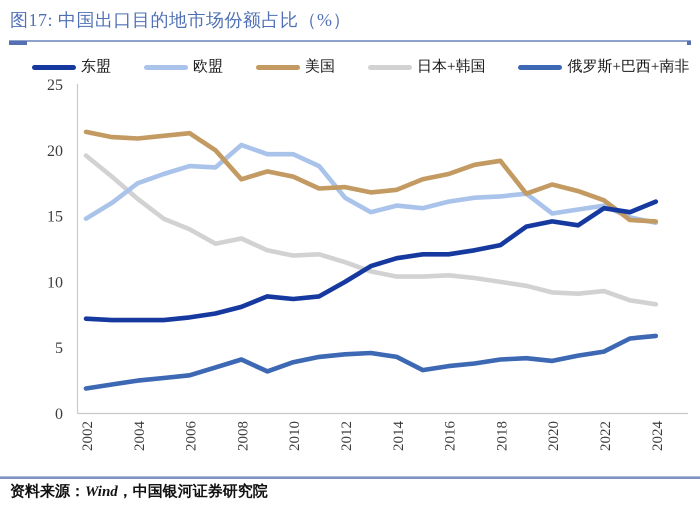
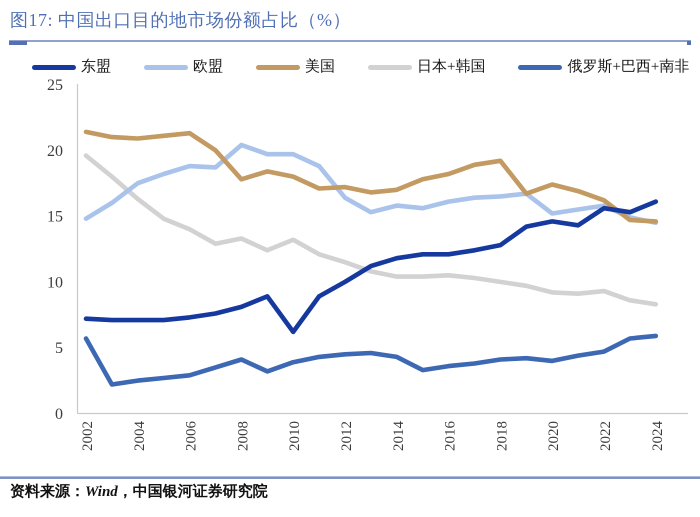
俄罗斯+巴西+南非/2002: 1.9 -> 5.7
东盟/2010: 8.7 -> 6.2
日本+韩国/2010: 12.0 -> 13.2
